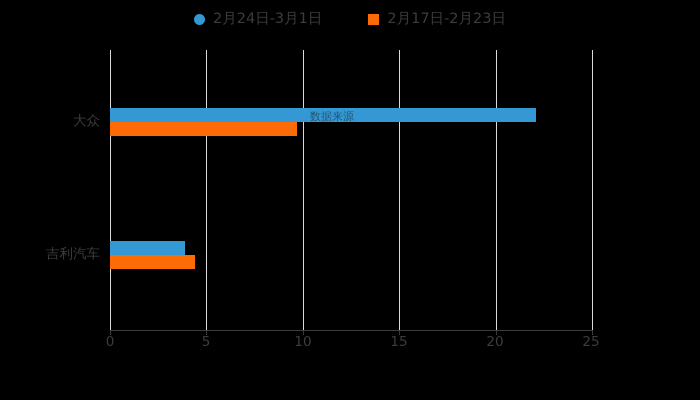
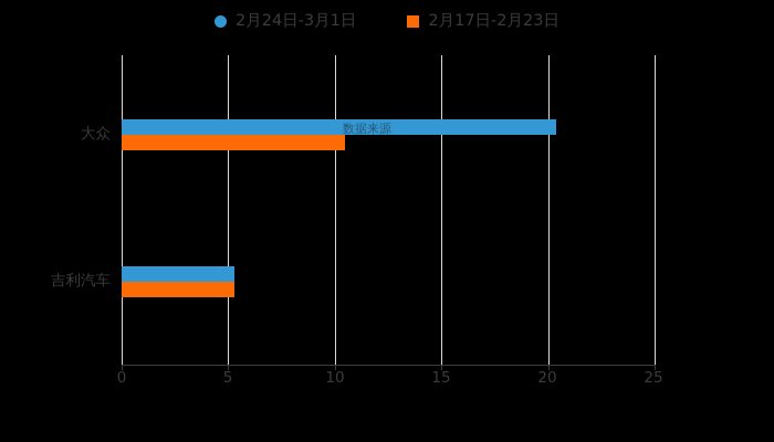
2月24日-3月1日/大众: 22.1 -> 20.4
2月17日-2月23日/大众: 9.7 -> 10.5
2月24日-3月1日/吉利汽车: 3.9 -> 5.3
2月17日-2月23日/吉利汽车: 4.4 -> 5.3
